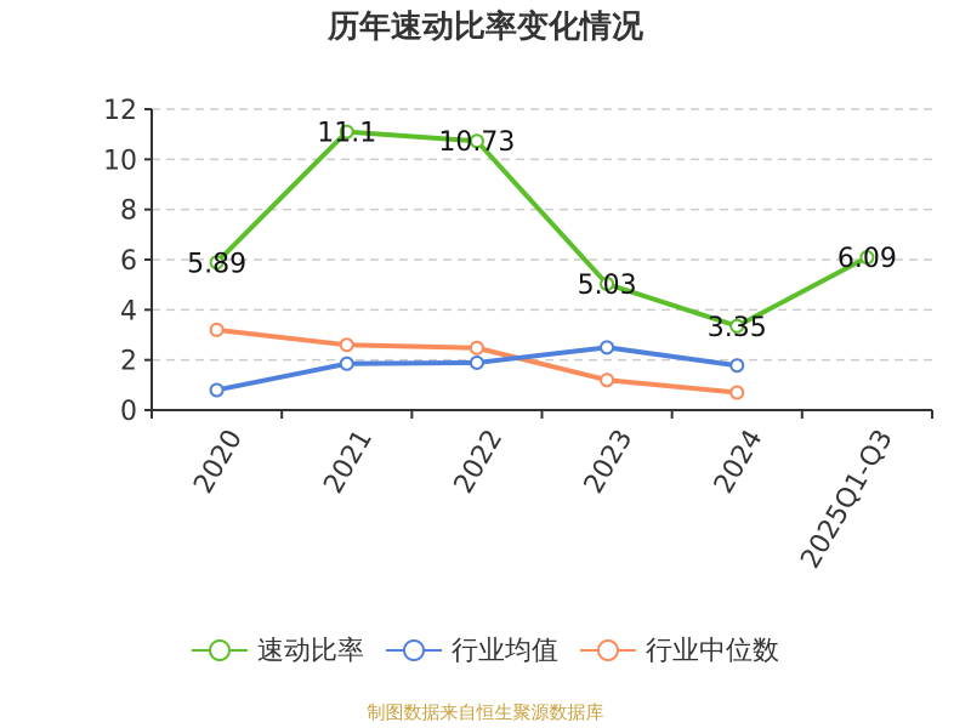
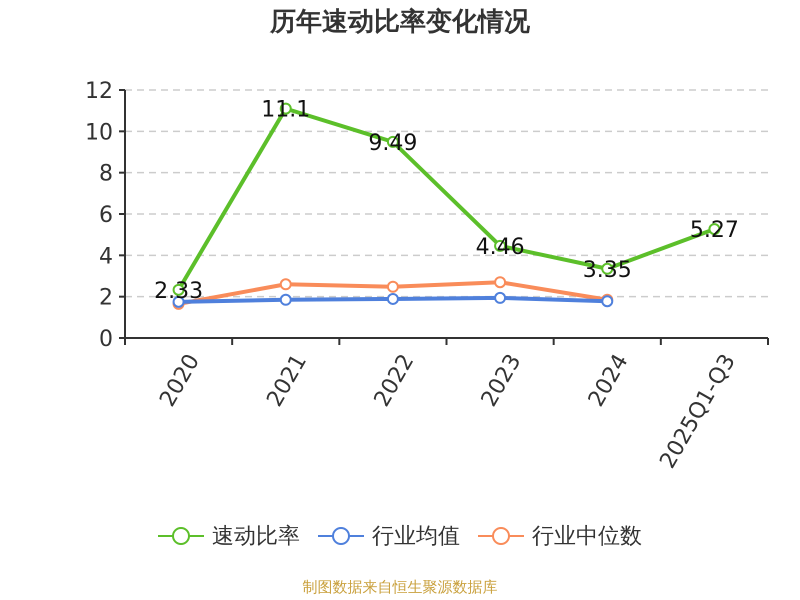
速动比率/2020: 5.89 -> 2.33
行业均值/2020: 0.8 -> 1.8
行业中位数/2020: 3.2 -> 1.6
速动比率/2022: 10.73 -> 9.49
速动比率/2023: 5.03 -> 4.46
行业均值/2023: 2.5 -> 1.9
行业中位数/2023: 1.2 -> 2.7
行业中位数/2024: 0.7 -> 1.9
速动比率/2025Q1-Q3: 6.09 -> 5.27
